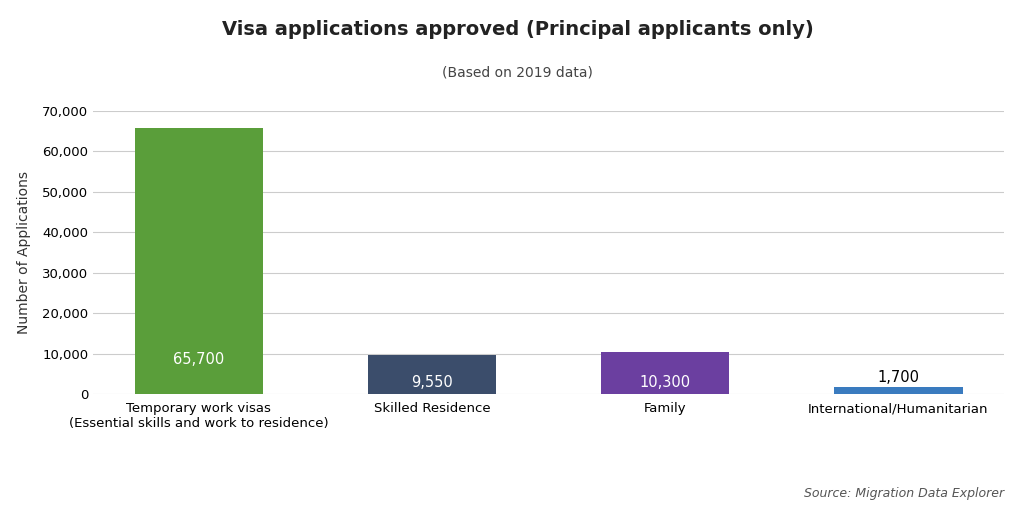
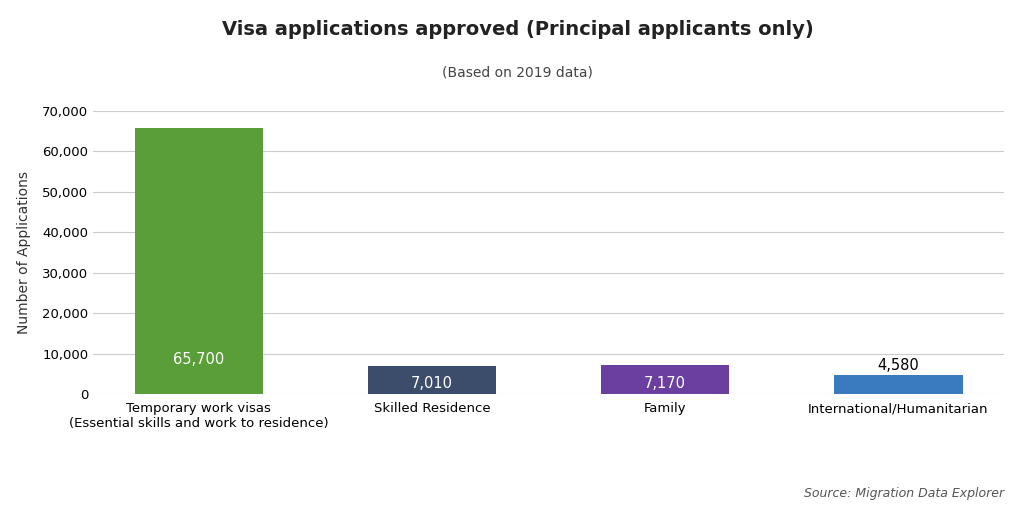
Skilled Residence: 9,550 -> 7,010
Family: 10,300 -> 7,170
International/Humanitarian: 1,700 -> 4,580
